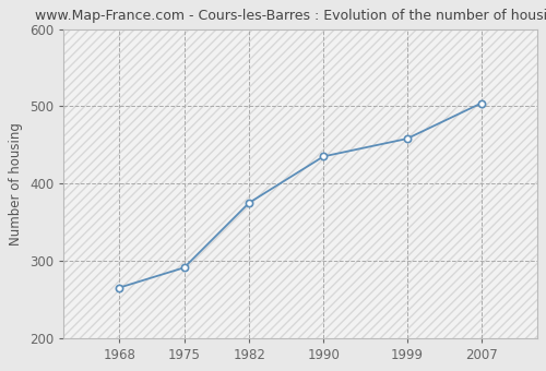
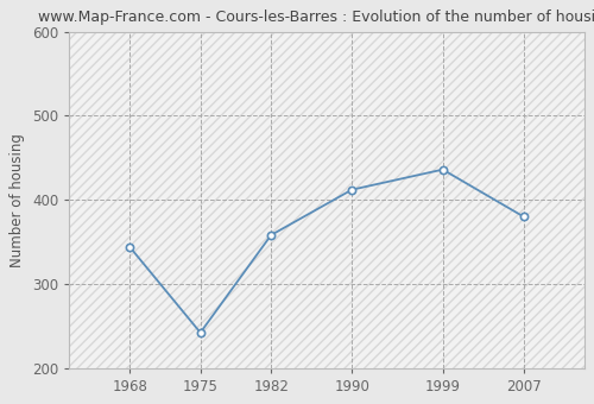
1968: 265 -> 344
1975: 291 -> 242
1982: 375 -> 358
1990: 435 -> 412
1999: 458 -> 436
2007: 504 -> 380
